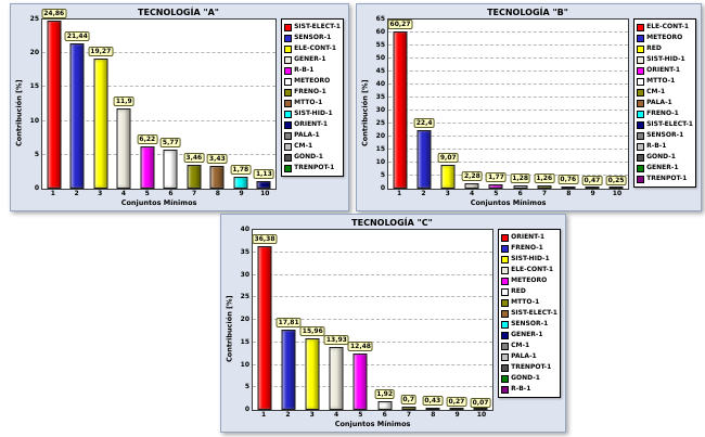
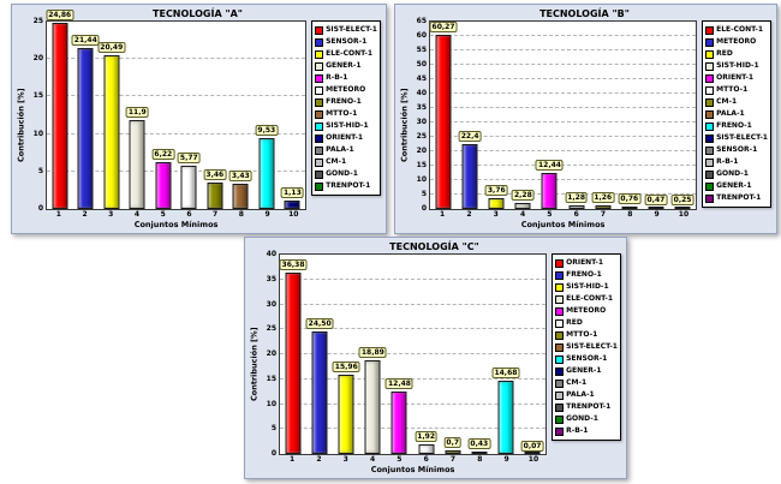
TECNOLOGÍA "A"/3: 19,27 -> 20,49
TECNOLOGÍA "A"/9: 1,78 -> 9,53
TECNOLOGÍA "B"/3: 9,07 -> 3,76
TECNOLOGÍA "B"/5: 1,77 -> 12,44
TECNOLOGÍA "C"/2: 17,81 -> 24,50
TECNOLOGÍA "C"/4: 13,93 -> 18,89
TECNOLOGÍA "C"/9: 0,27 -> 14,68
